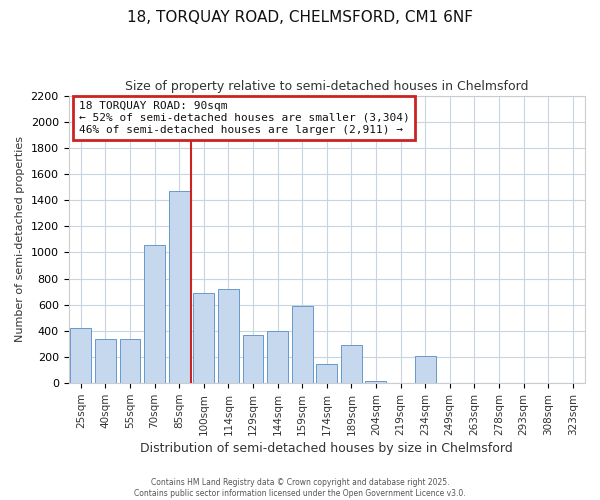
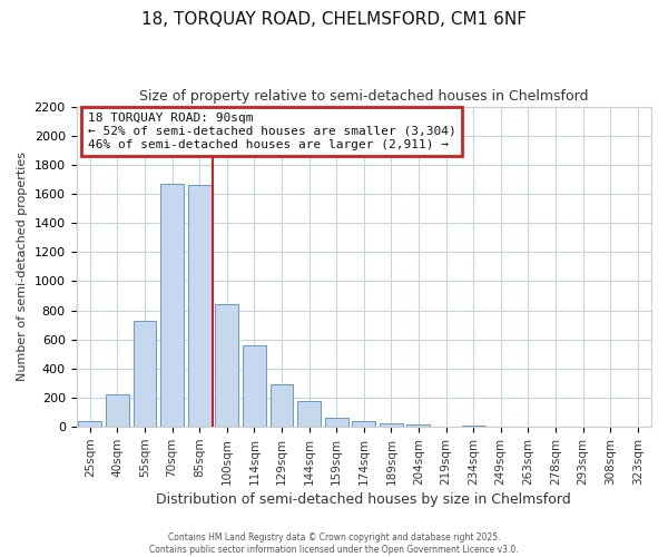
25sqm: 420 -> 40
40sqm: 340 -> 220
55sqm: 340 -> 730
70sqm: 1060 -> 1670
85sqm: 1470 -> 1660
100sqm: 690 -> 840
114sqm: 720 -> 560
129sqm: 370 -> 300
144sqm: 400 -> 180
159sqm: 590 -> 60
174sqm: 150 -> 40
189sqm: 290 -> 20
234sqm: 210 -> 10
